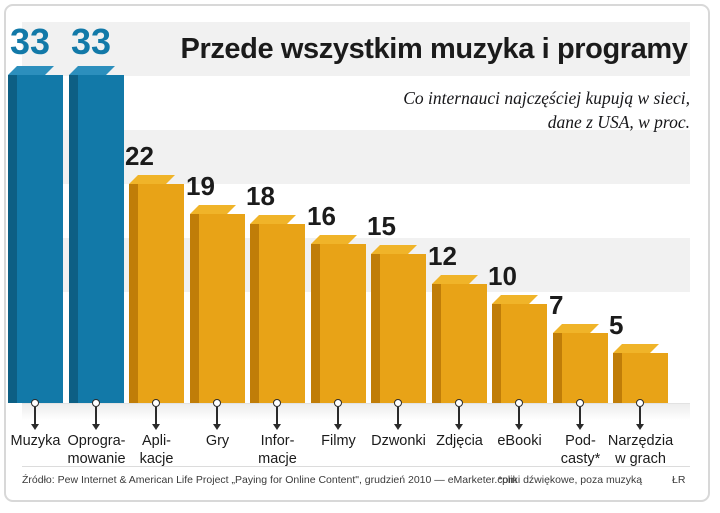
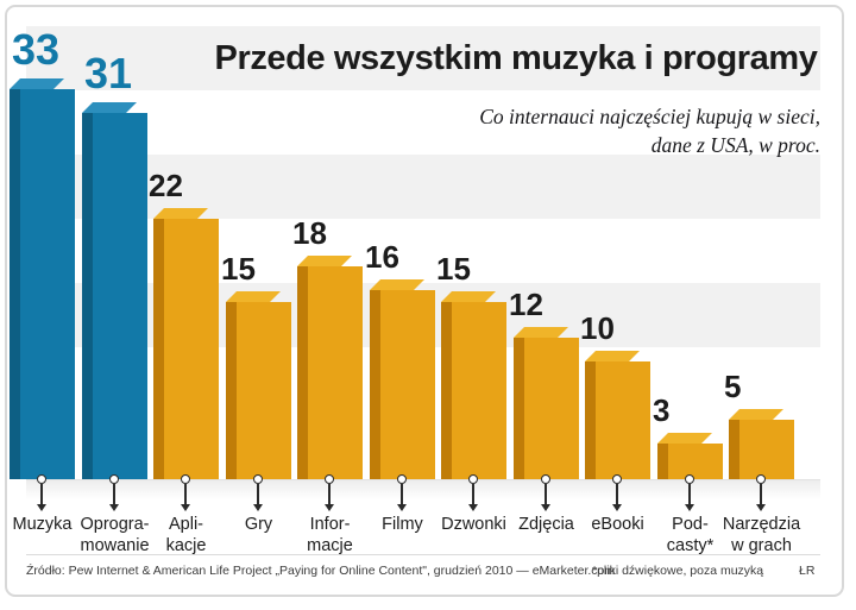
Oprogra- mowanie: 33 -> 31
Gry: 19 -> 15
Pod- casty*: 7 -> 3
